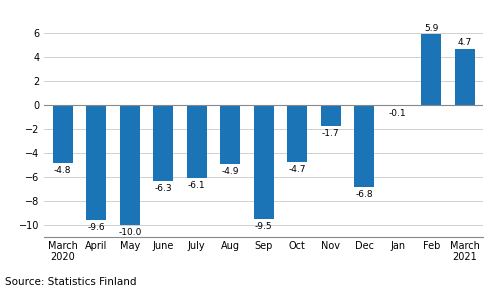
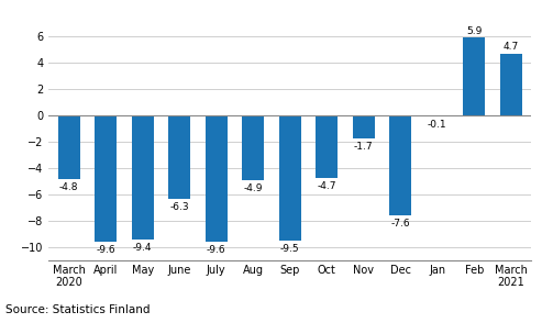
May: -10.0 -> -9.4
July: -6.1 -> -9.6
Dec: -6.8 -> -7.6
